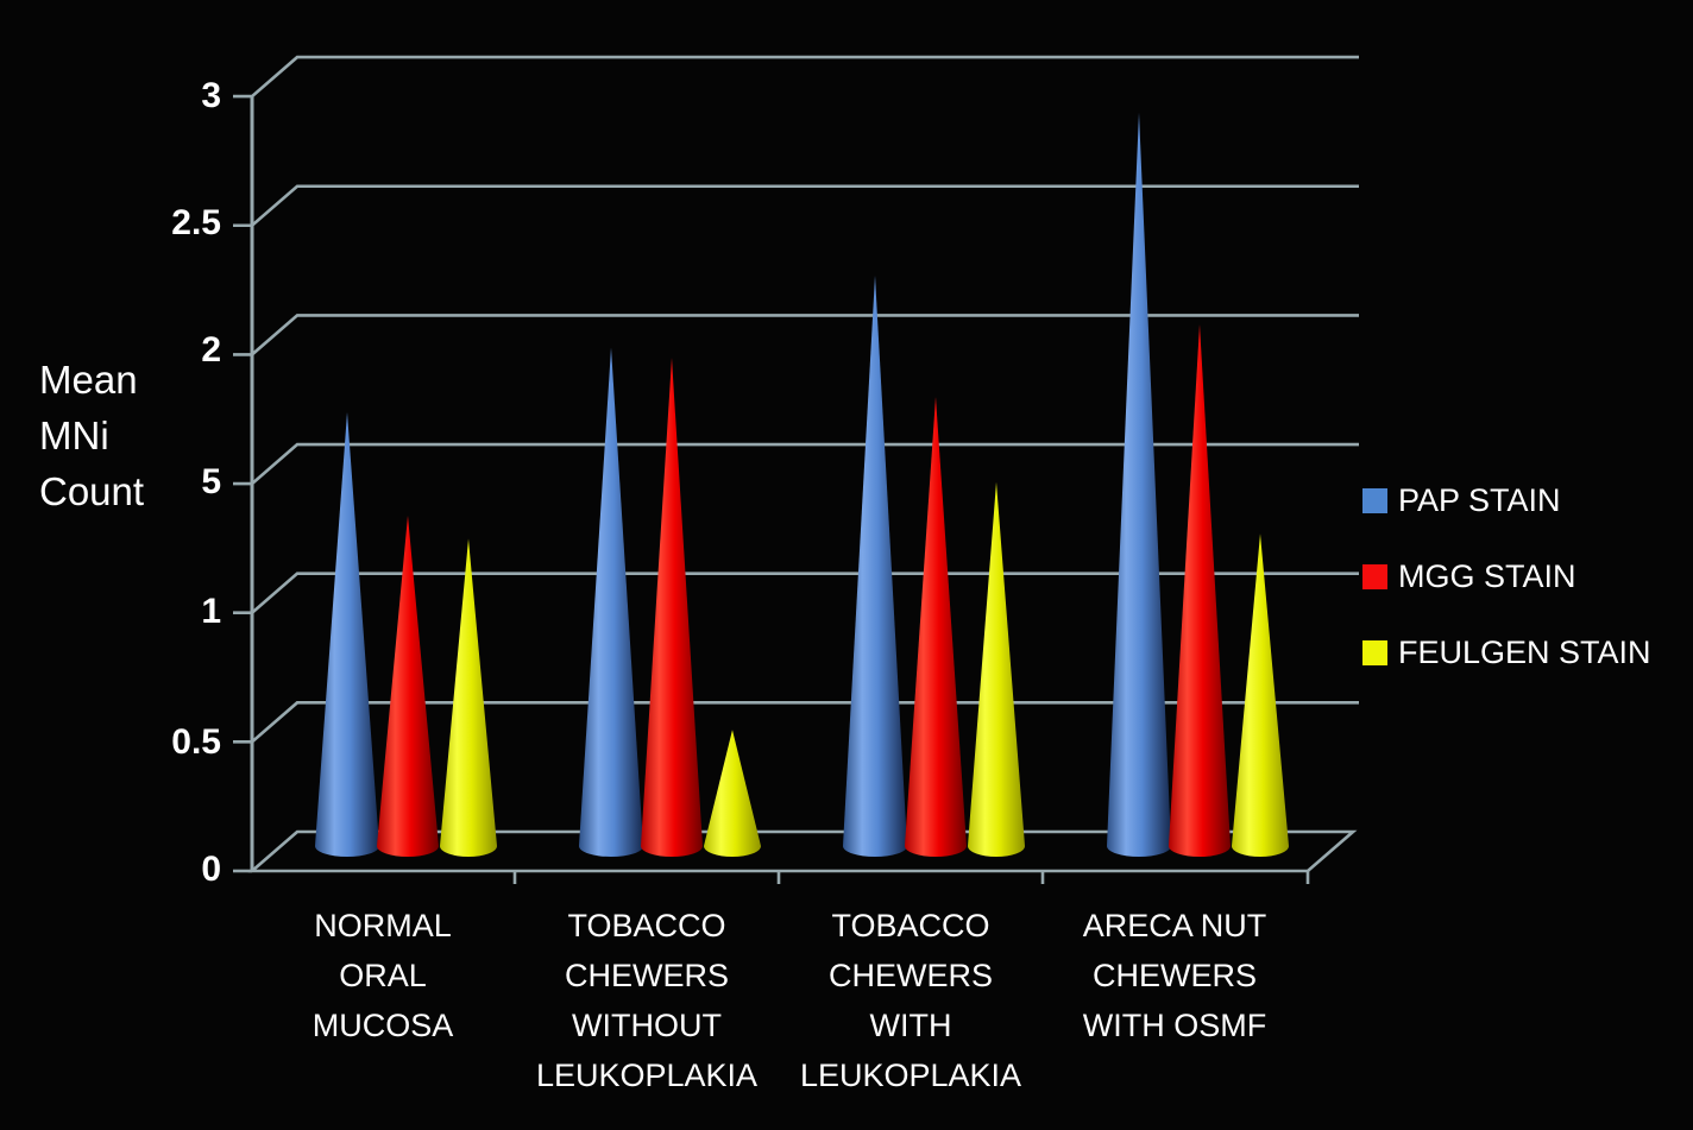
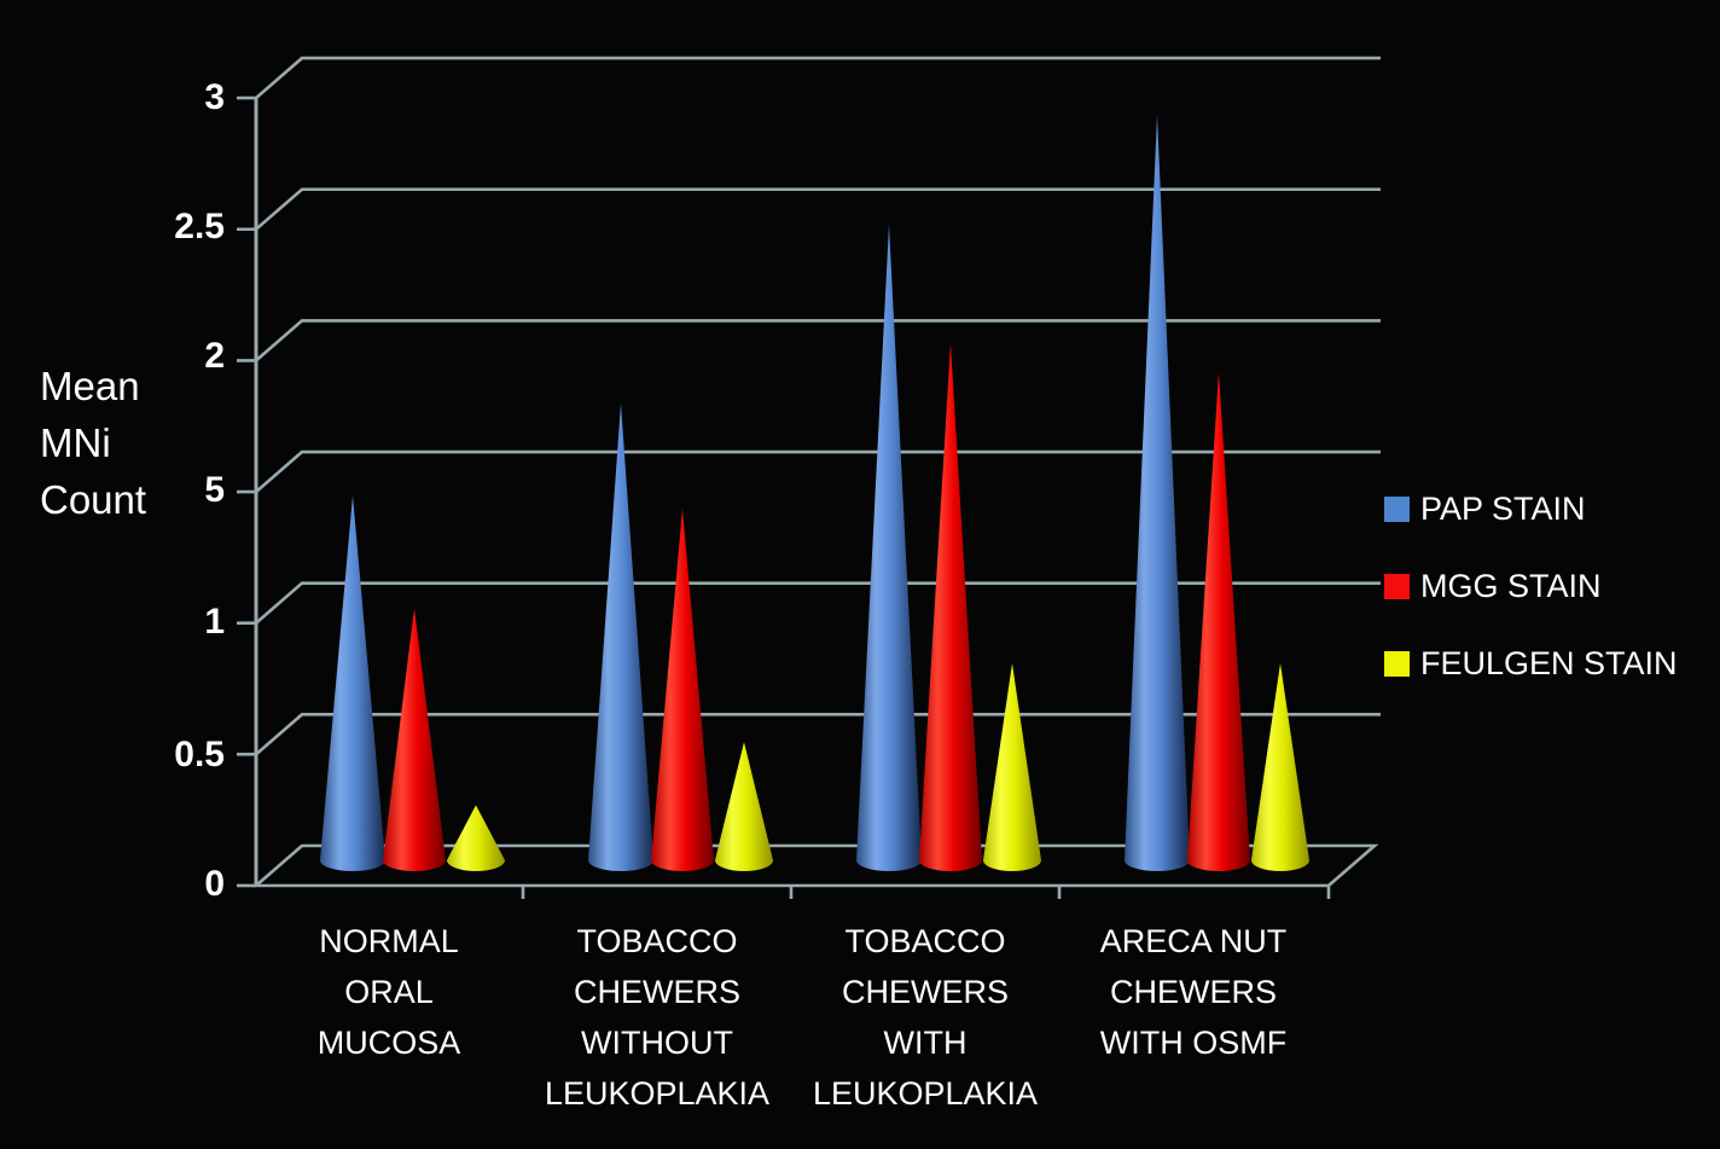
PAP STAIN/NORMAL ORAL MUCOSA: 1.68 -> 1.39
MGG STAIN/NORMAL ORAL MUCOSA: 1.28 -> 0.96
FEULGEN STAIN/NORMAL ORAL MUCOSA: 1.19 -> 0.21
PAP STAIN/TOBACCO CHEWERS WITHOUT LEUKOPLAKIA: 1.93 -> 1.74
MGG STAIN/TOBACCO CHEWERS WITHOUT LEUKOPLAKIA: 1.89 -> 1.34
PAP STAIN/TOBACCO CHEWERS WITH LEUKOPLAKIA: 2.21 -> 2.42
MGG STAIN/TOBACCO CHEWERS WITH LEUKOPLAKIA: 1.74 -> 1.97
FEULGEN STAIN/TOBACCO CHEWERS WITH LEUKOPLAKIA: 1.41 -> 0.75
MGG STAIN/ARECA NUT CHEWERS WITH OSMF: 2.02 -> 1.86
FEULGEN STAIN/ARECA NUT CHEWERS WITH OSMF: 1.21 -> 0.75
